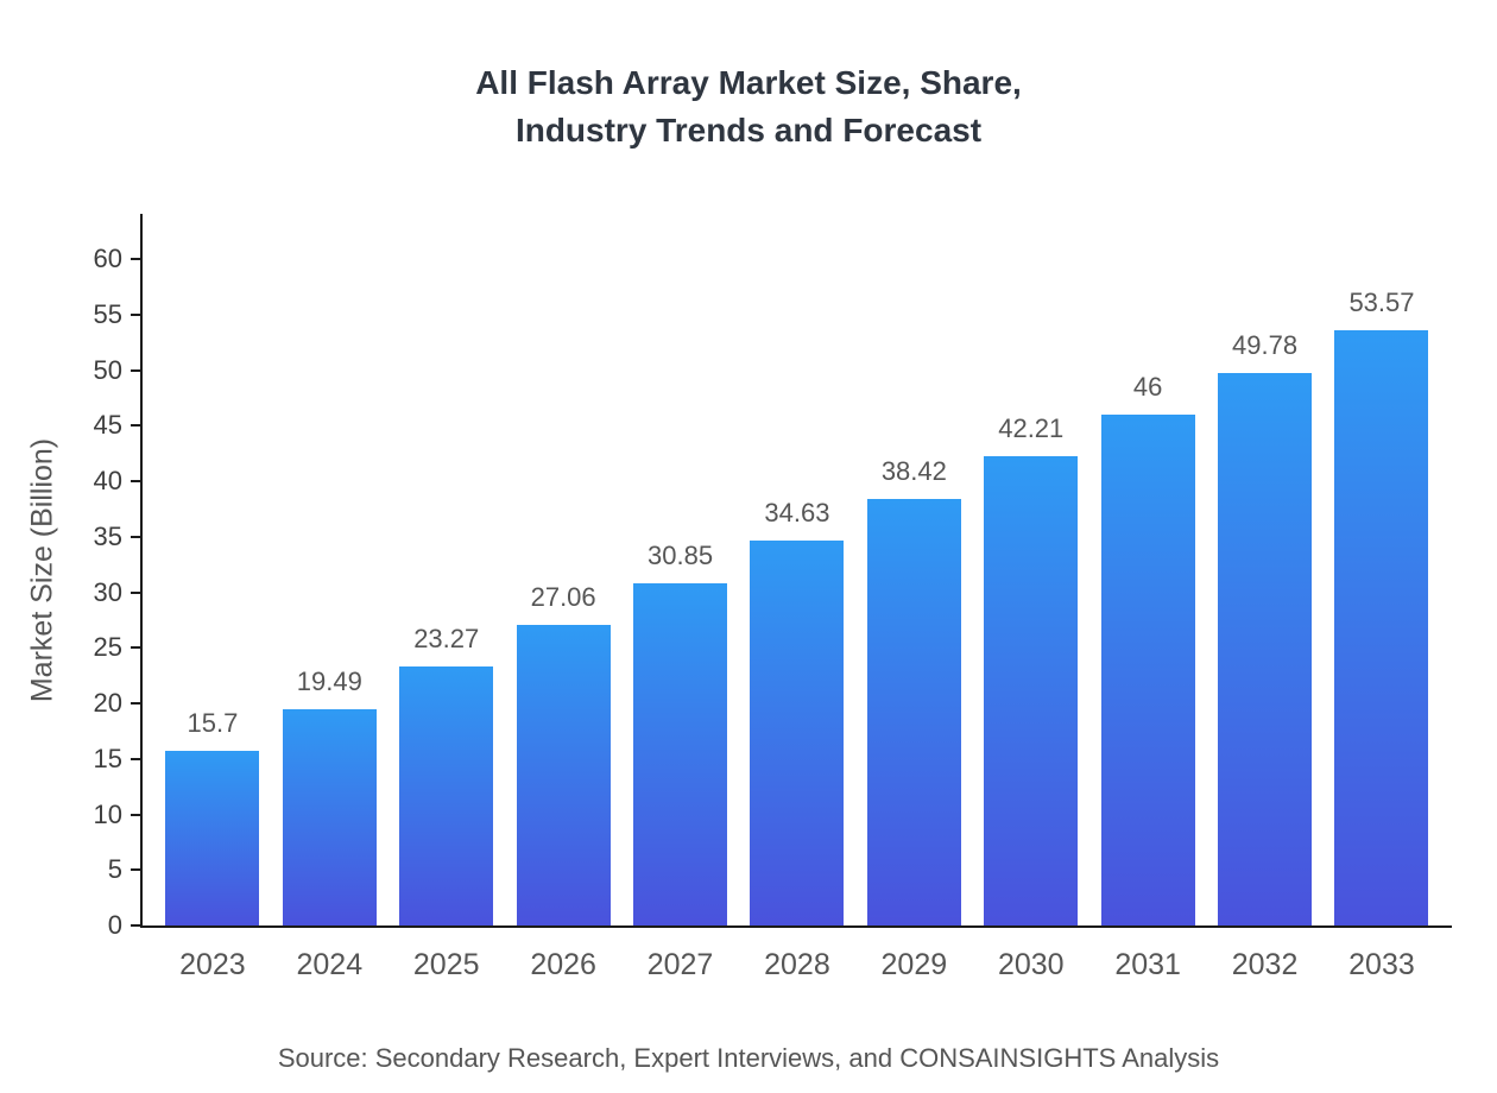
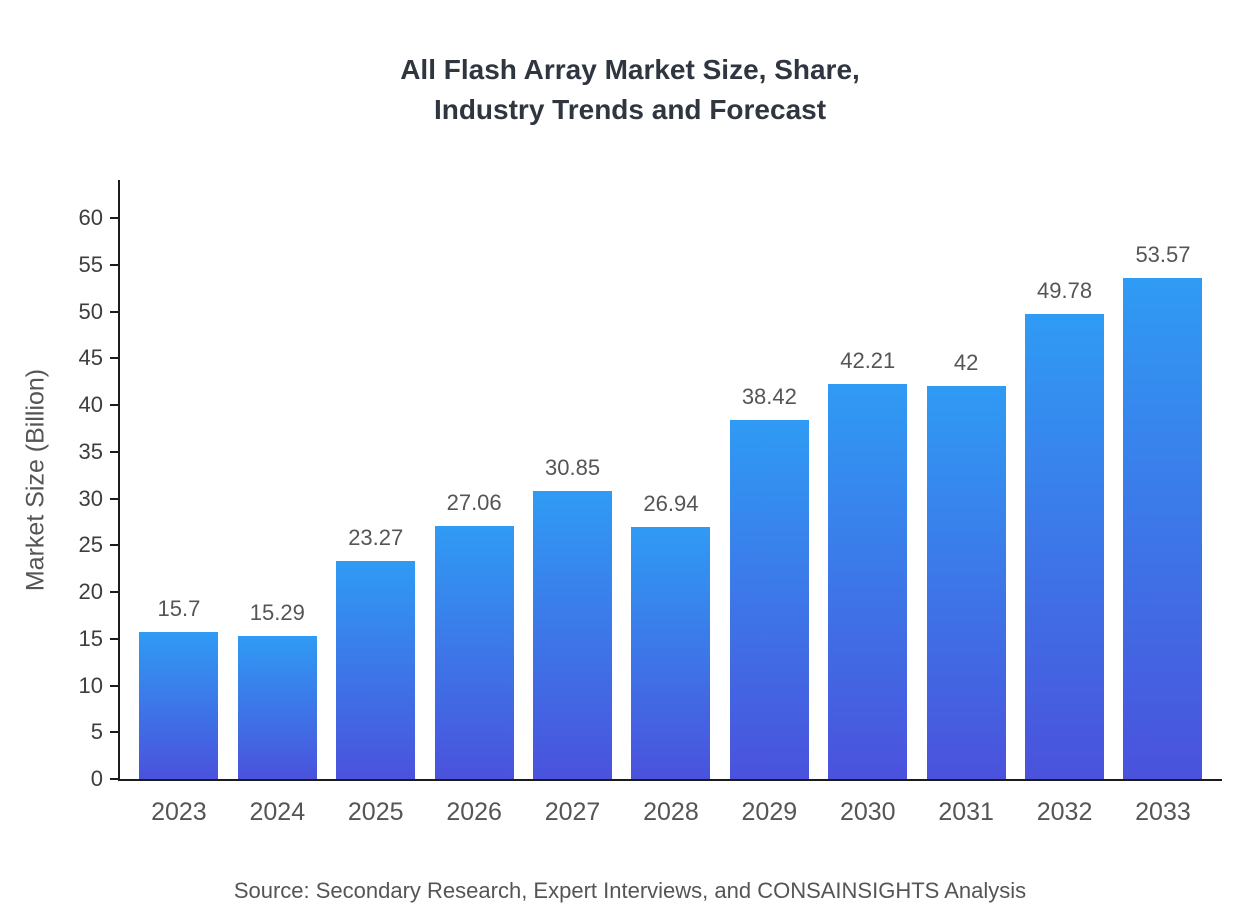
2024: 19.49 -> 15.29
2028: 34.63 -> 26.94
2031: 46 -> 42
